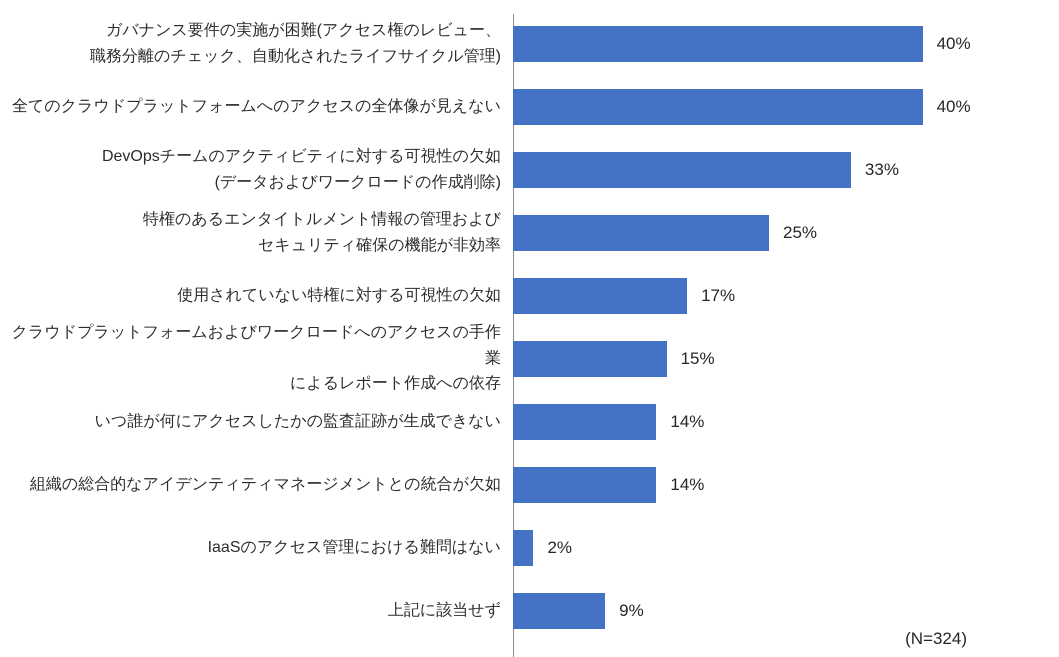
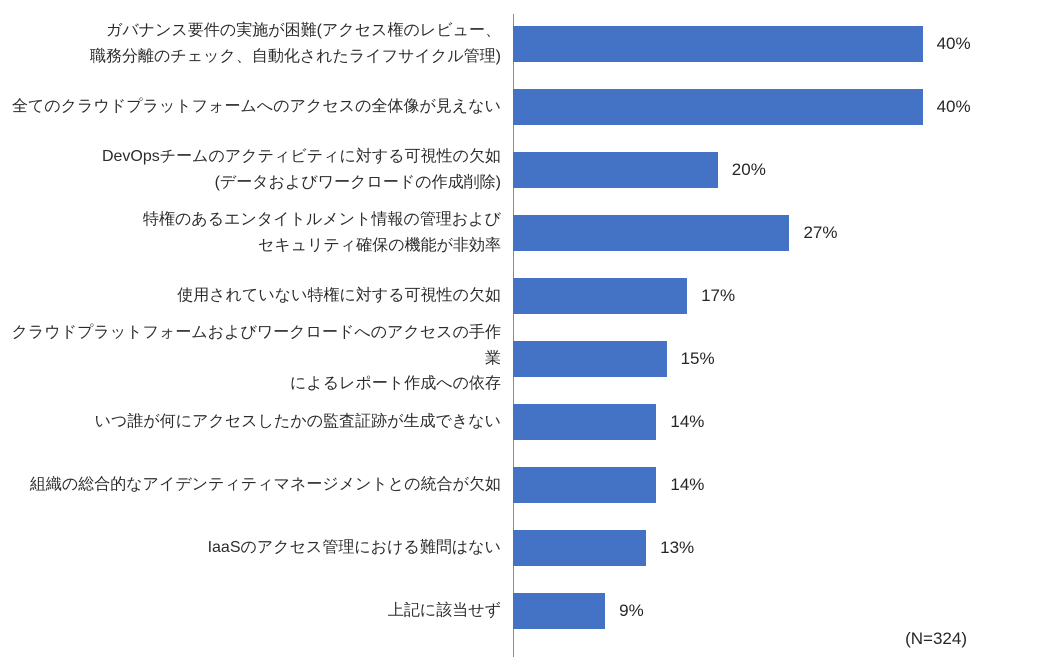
DevOpsチームのアクティビティに対する可視性の欠如 (データおよびワークロードの作成削除): 33% -> 20%
特権のあるエンタイトルメント情報の管理および セキュリティ確保の機能が非効率: 25% -> 27%
IaaSのアクセス管理における難問はない: 2% -> 13%
